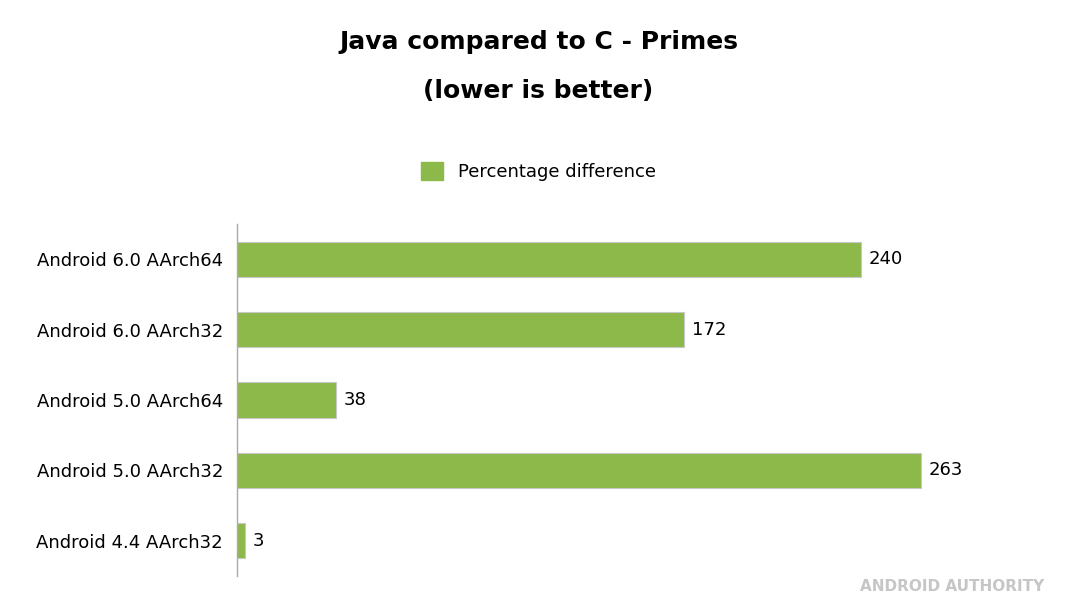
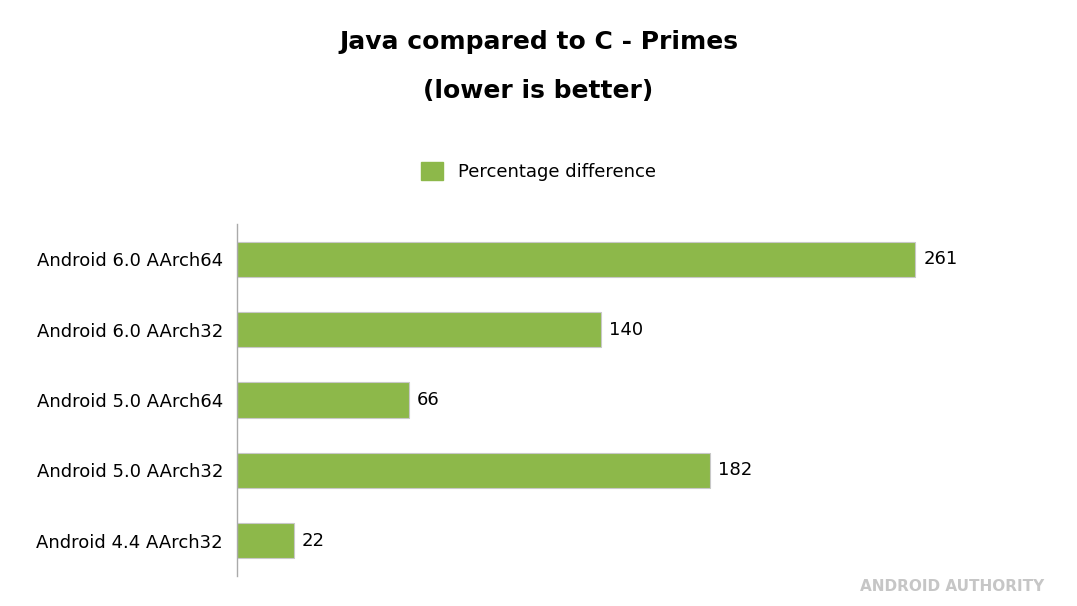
Android 6.0 AArch64: 240 -> 261
Android 6.0 AArch32: 172 -> 140
Android 5.0 AArch64: 38 -> 66
Android 5.0 AArch32: 263 -> 182
Android 4.4 AArch32: 3 -> 22
